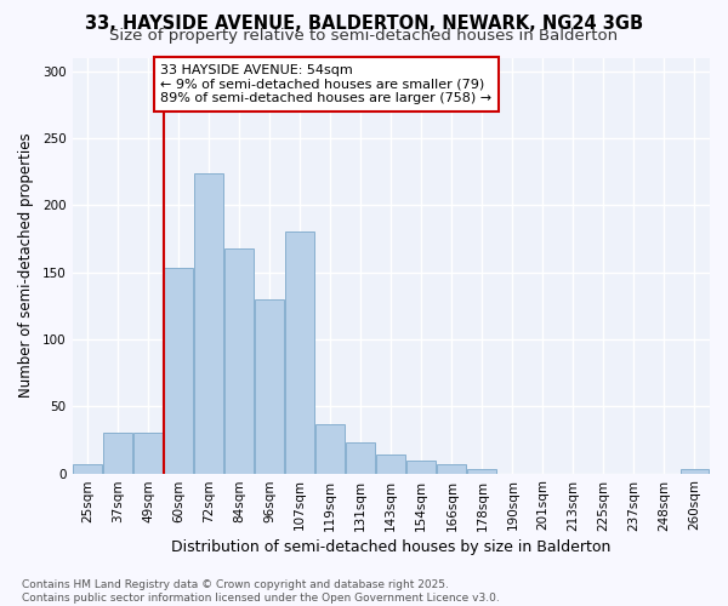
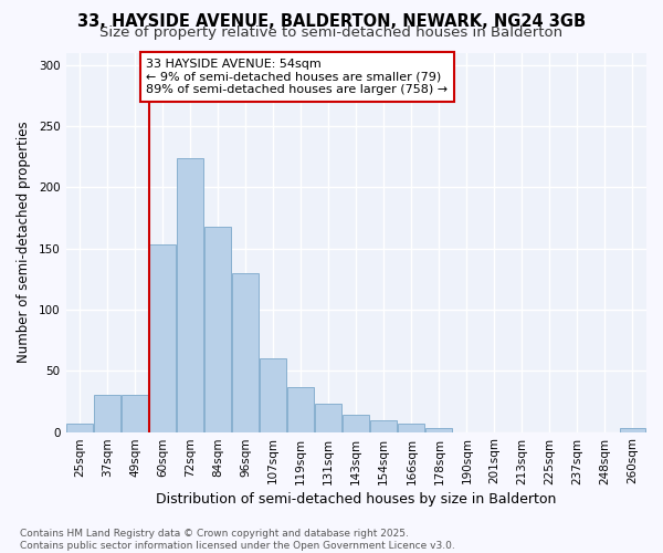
107sqm: 180 -> 60
